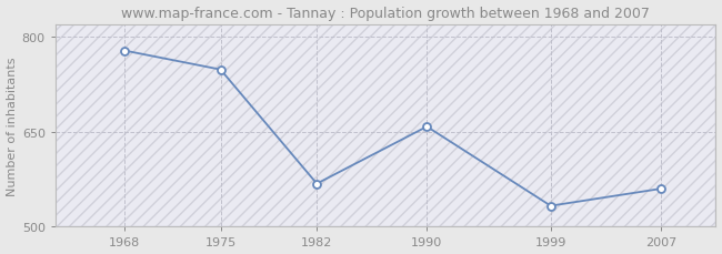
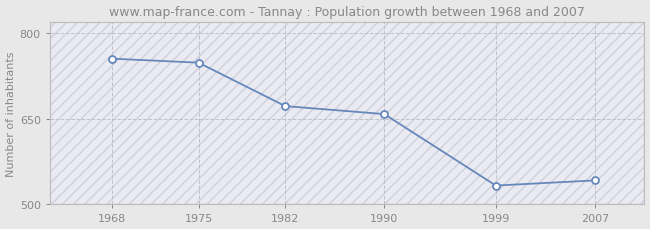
1968: 778 -> 755
1982: 568 -> 672
2007: 560 -> 542
